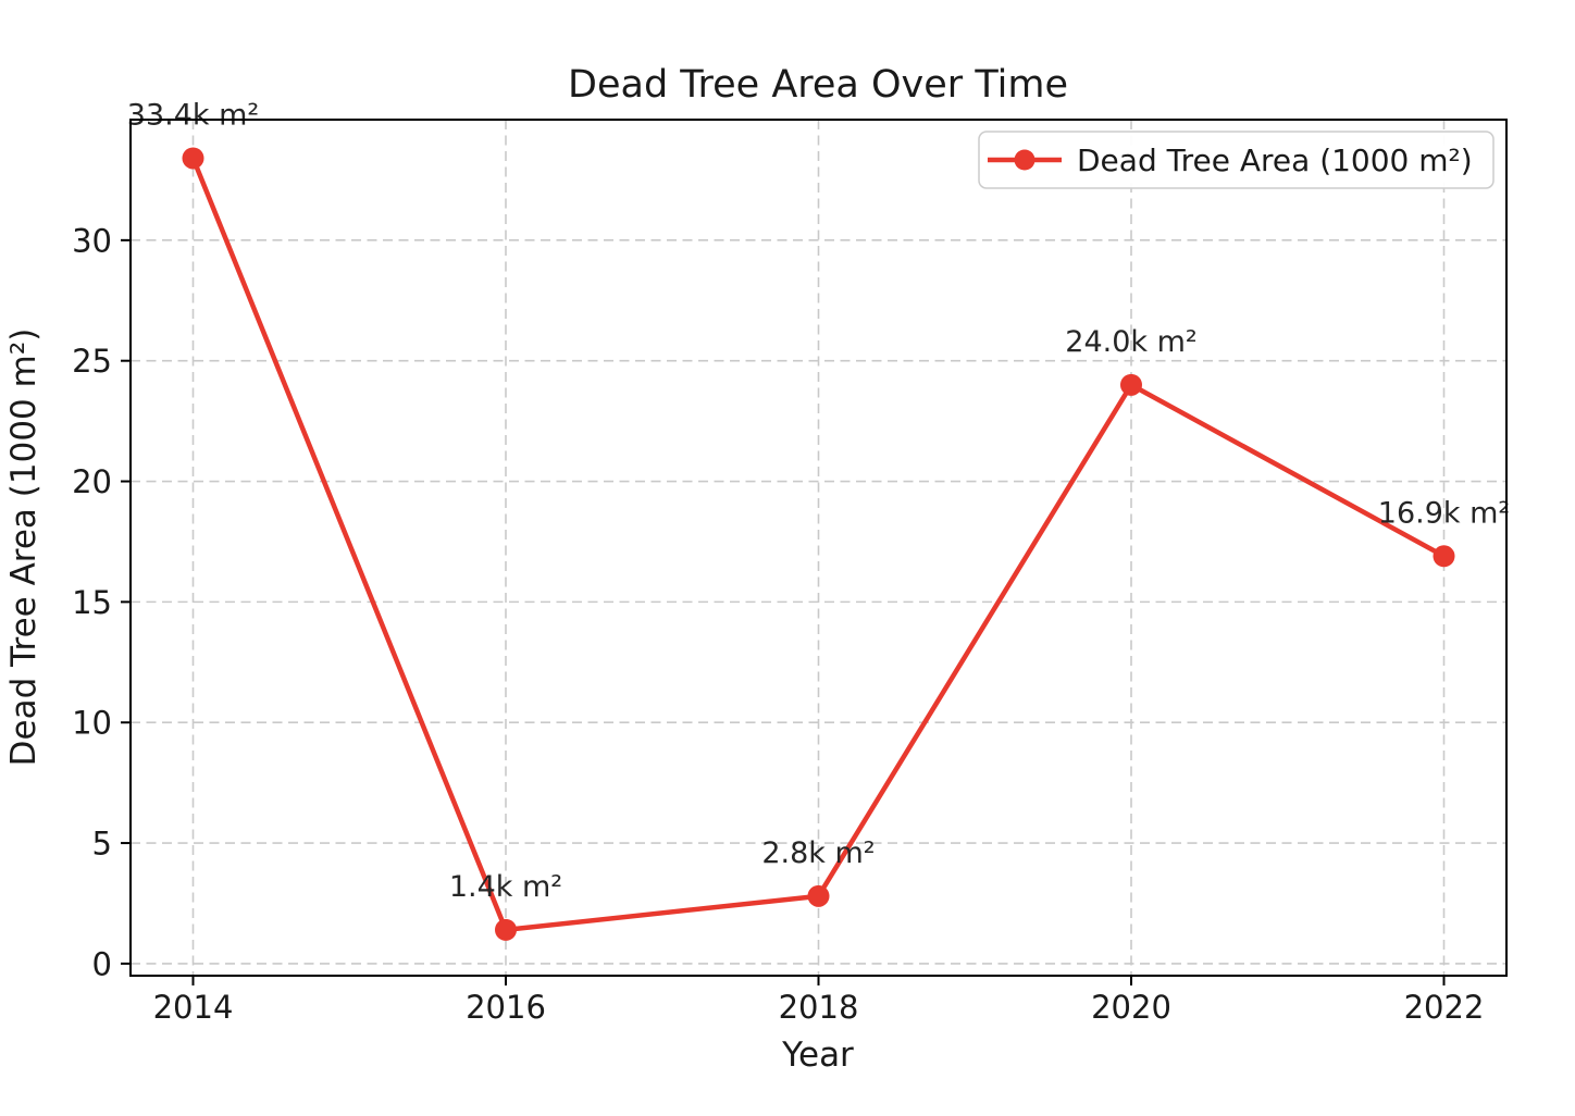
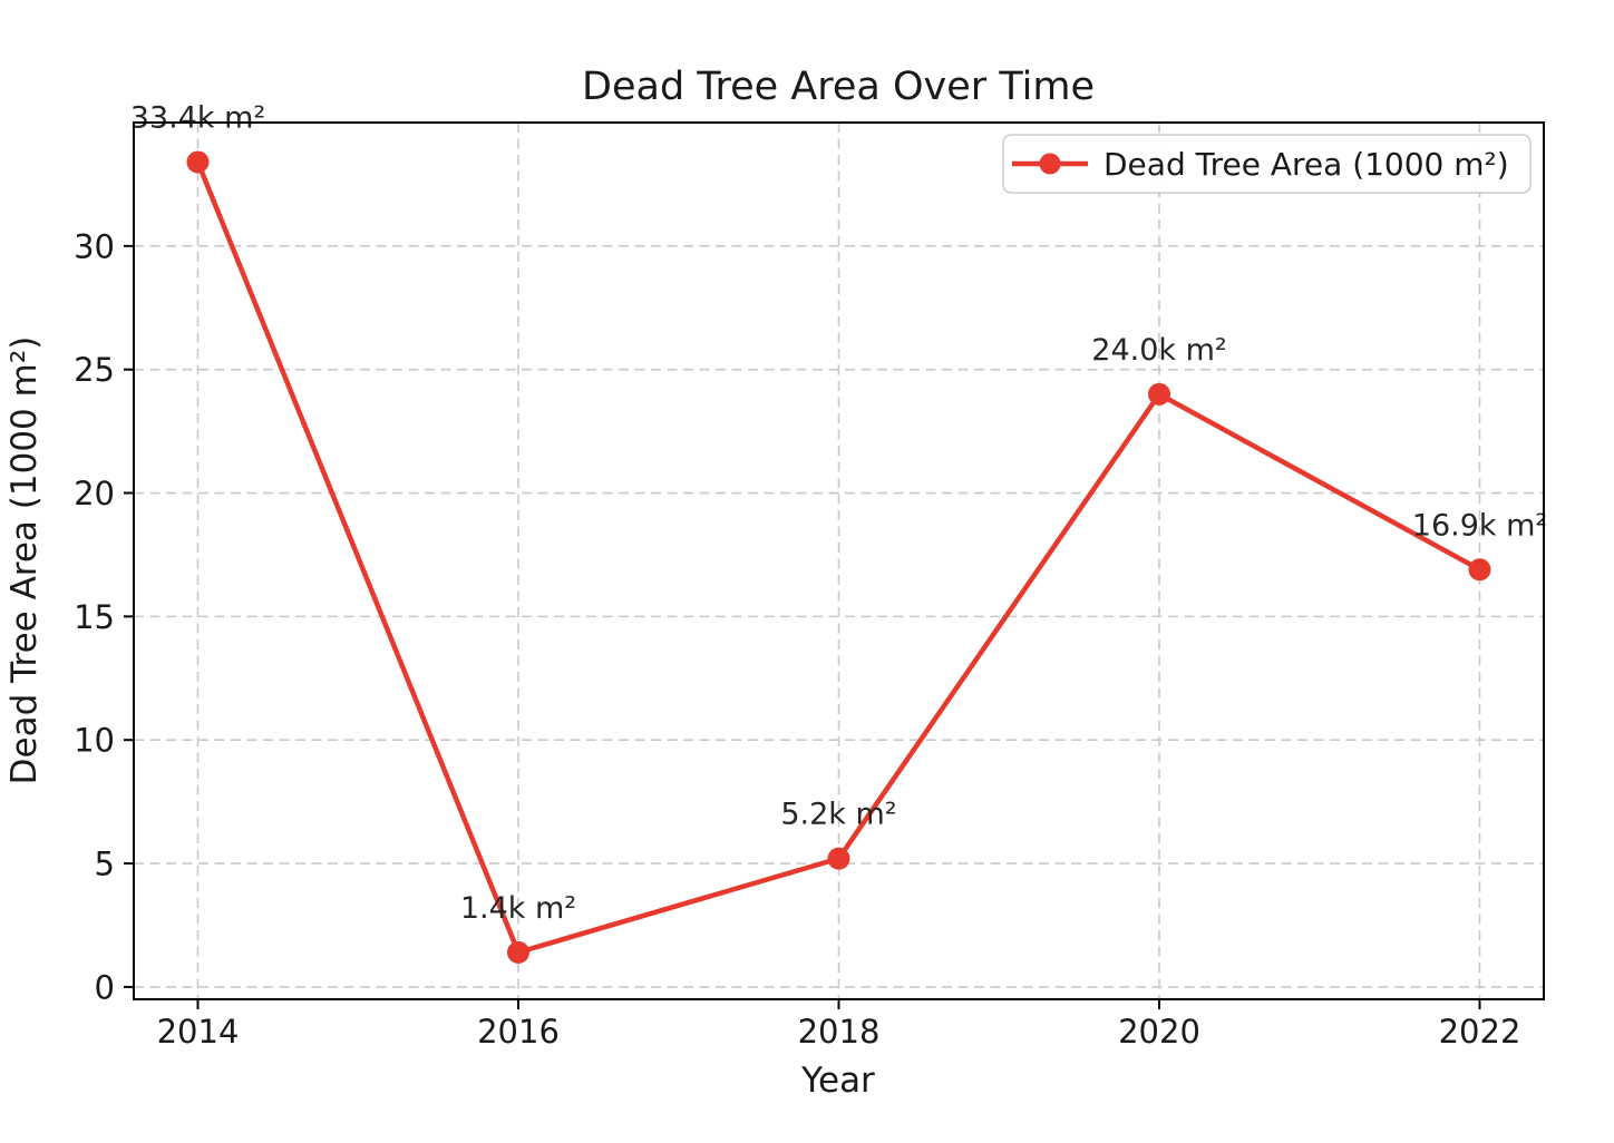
2018: 2.8k -> 5.2k
